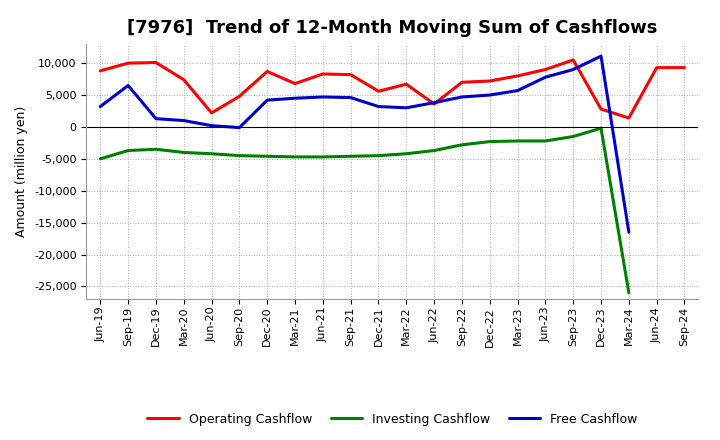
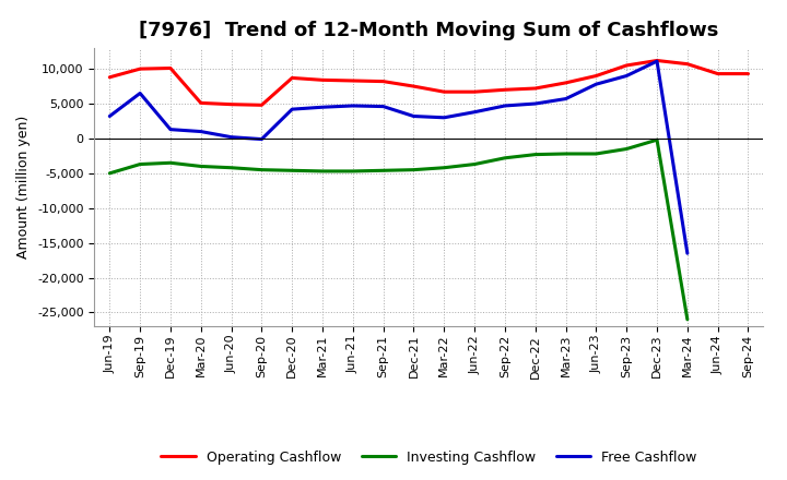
Operating Cashflow/Mar-20: 7,400 -> 5,100
Operating Cashflow/Jun-20: 2,200 -> 4,900
Operating Cashflow/Mar-21: 6,800 -> 8,400
Operating Cashflow/Dec-21: 5,600 -> 7,500
Operating Cashflow/Jun-22: 3,600 -> 6,700
Operating Cashflow/Dec-23: 2,800 -> 11,200
Operating Cashflow/Mar-24: 1,400 -> 10,700
